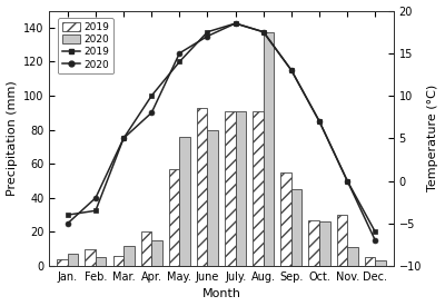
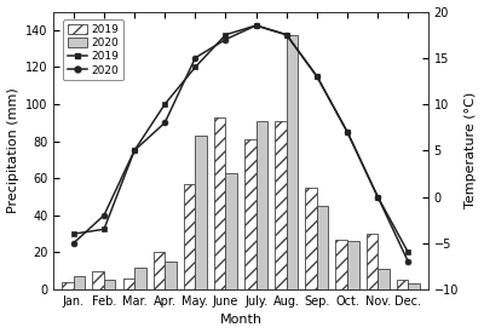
2020/May.: 76 -> 83
2020/June: 80 -> 63
2019/July.: 91 -> 81
